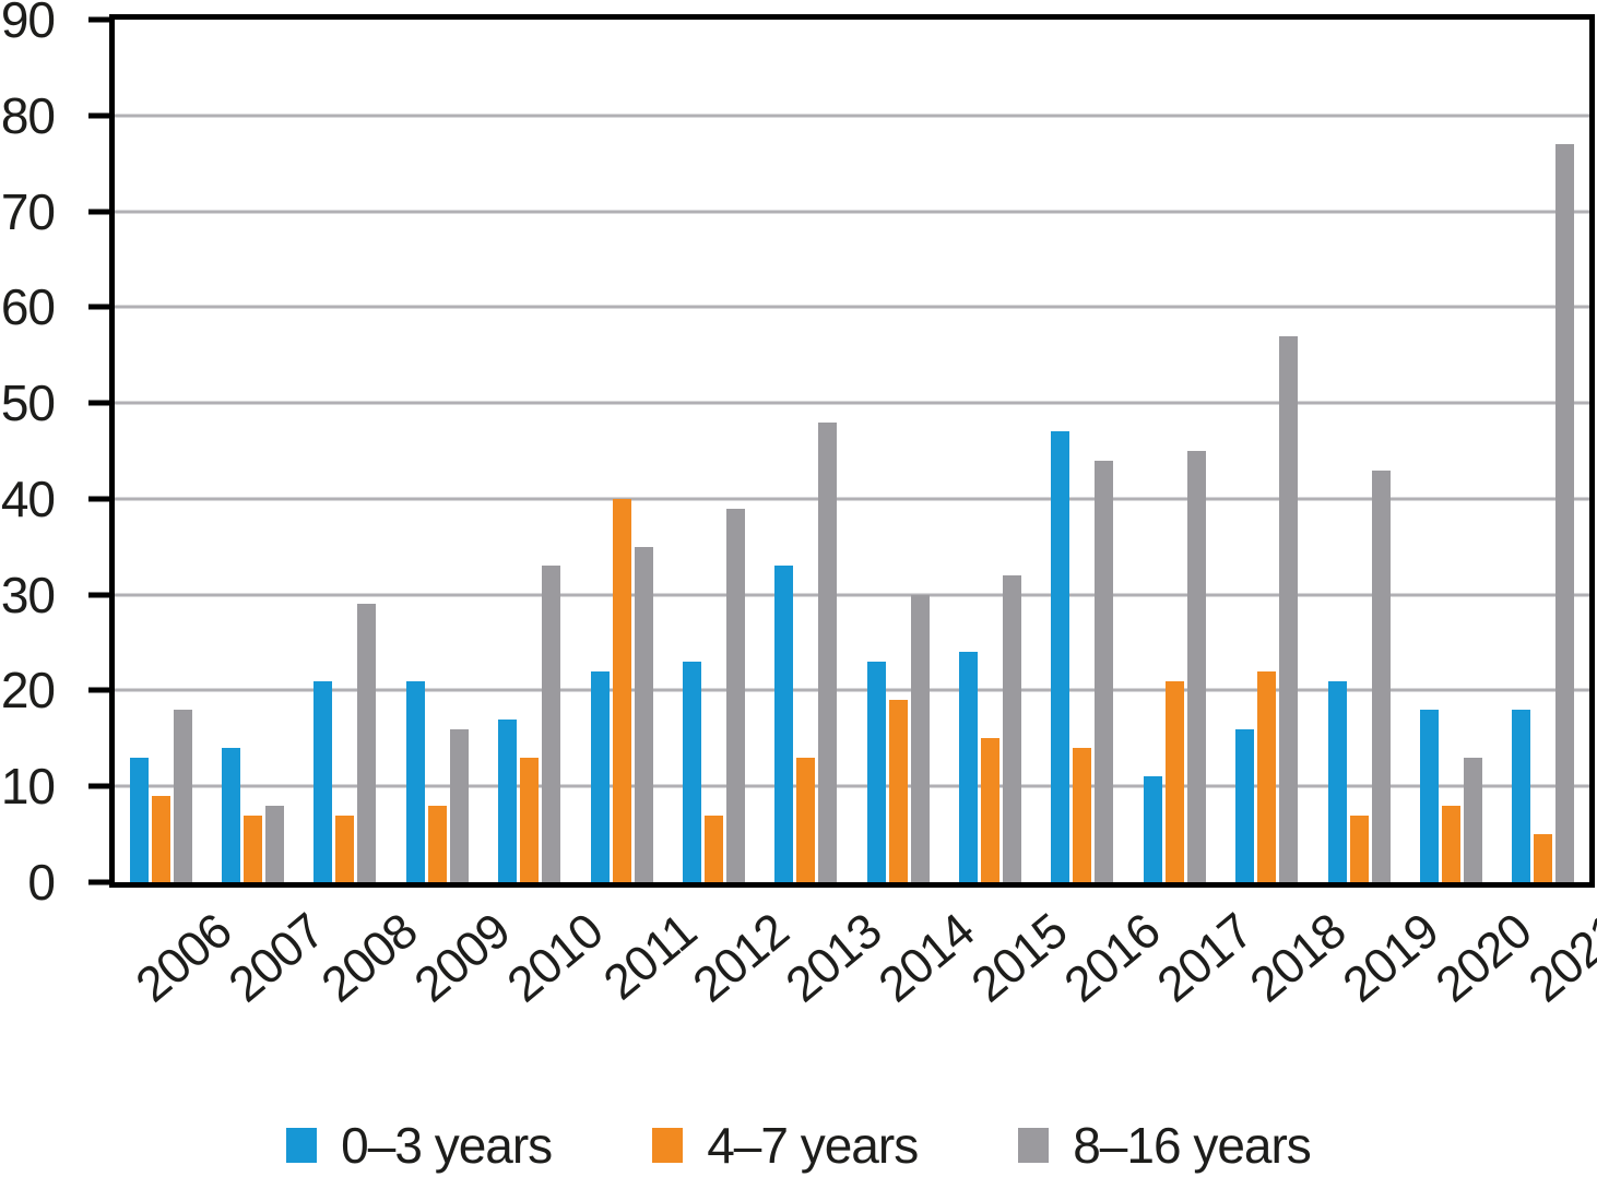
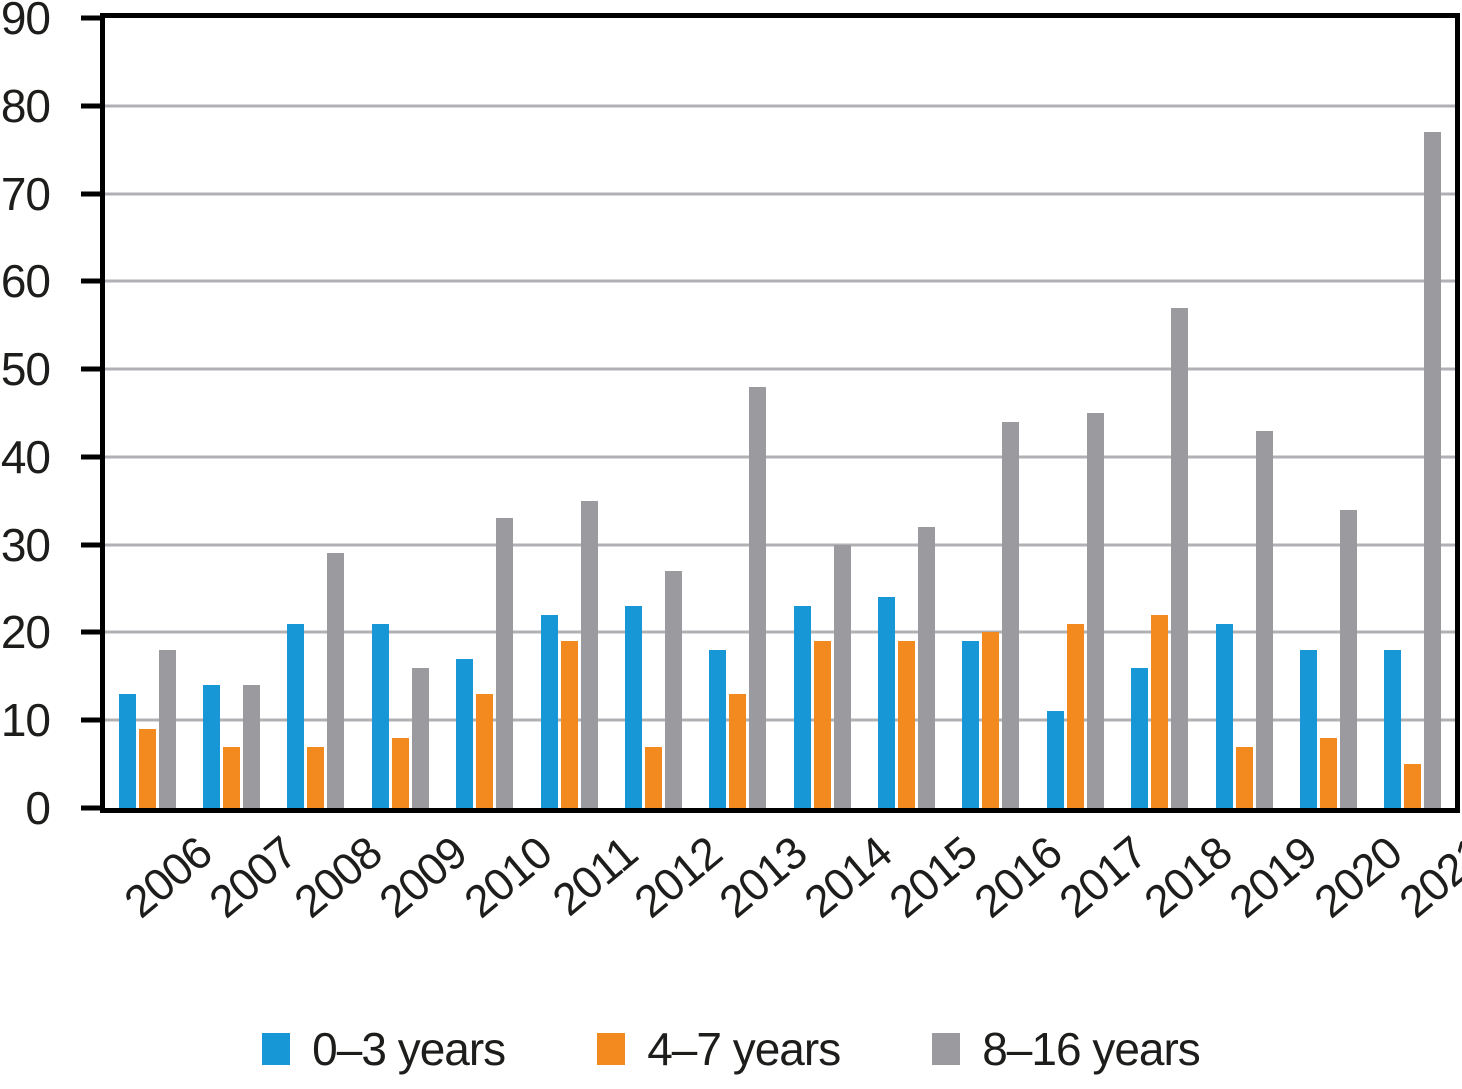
8–16 years/2007: 8 -> 14
4–7 years/2011: 40 -> 19
8–16 years/2012: 39 -> 27
0–3 years/2013: 33 -> 18
4–7 years/2015: 15 -> 19
0–3 years/2016: 47 -> 19
4–7 years/2016: 14 -> 20
8–16 years/2020: 13 -> 34
